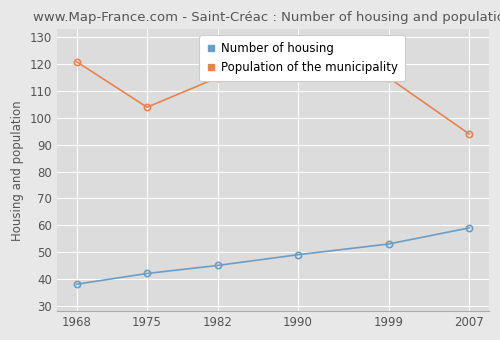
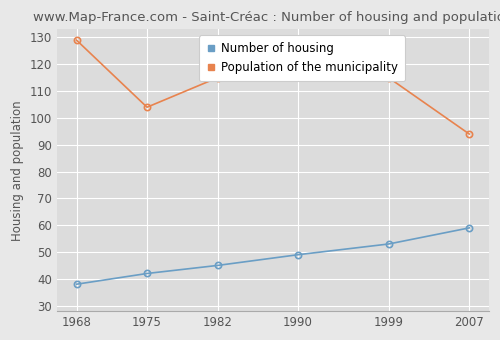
Population of the municipality/1968: 121 -> 129
